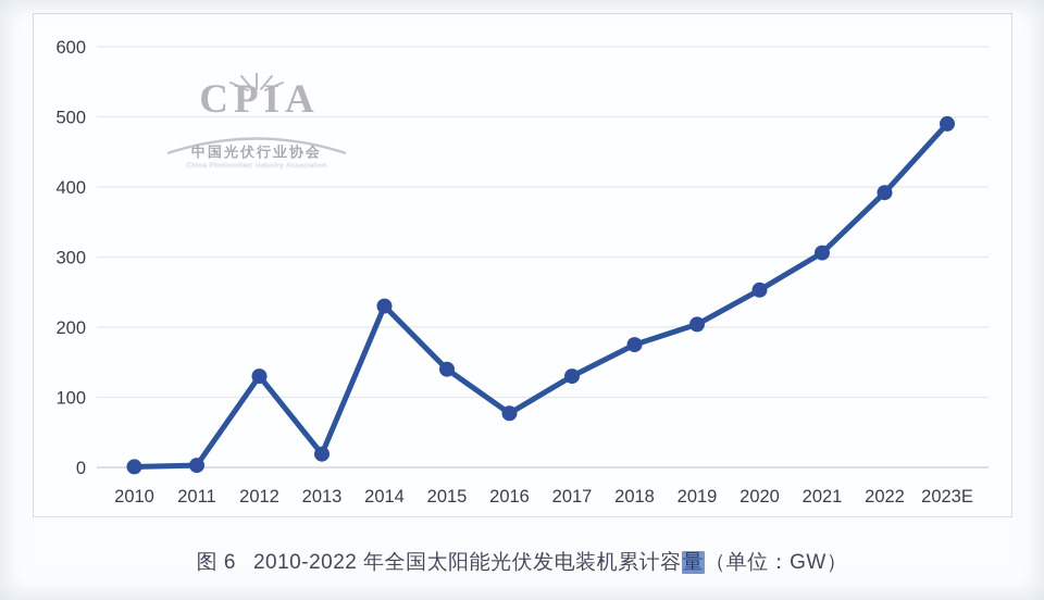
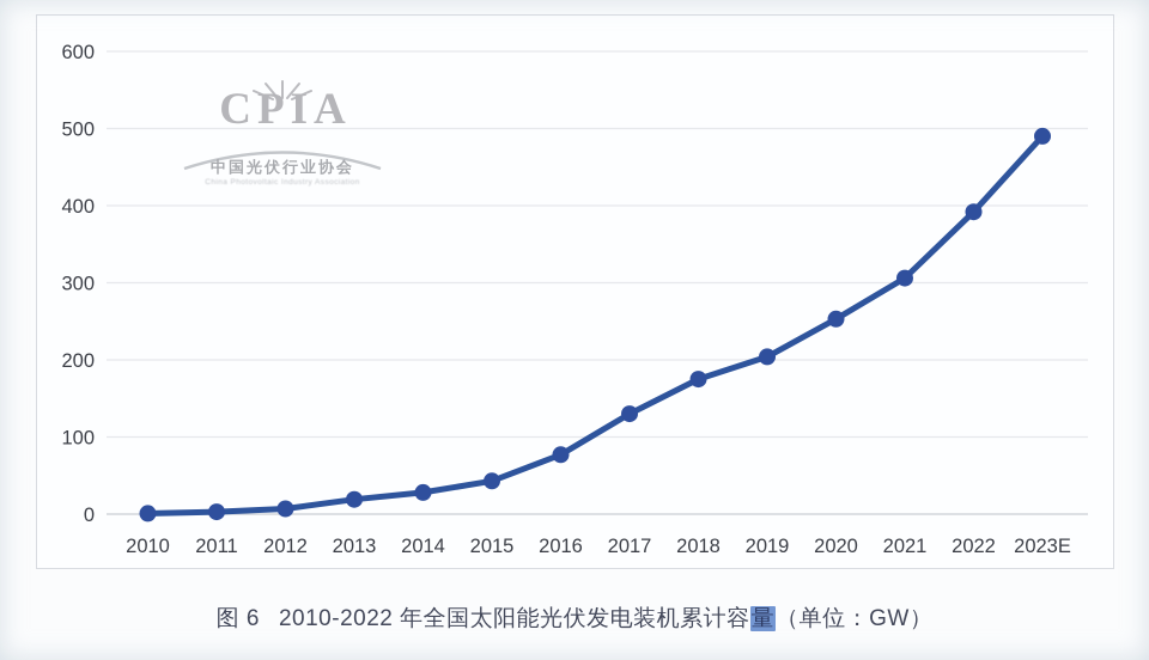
2012: 130 -> 10
2014: 230 -> 30
2015: 140 -> 40
